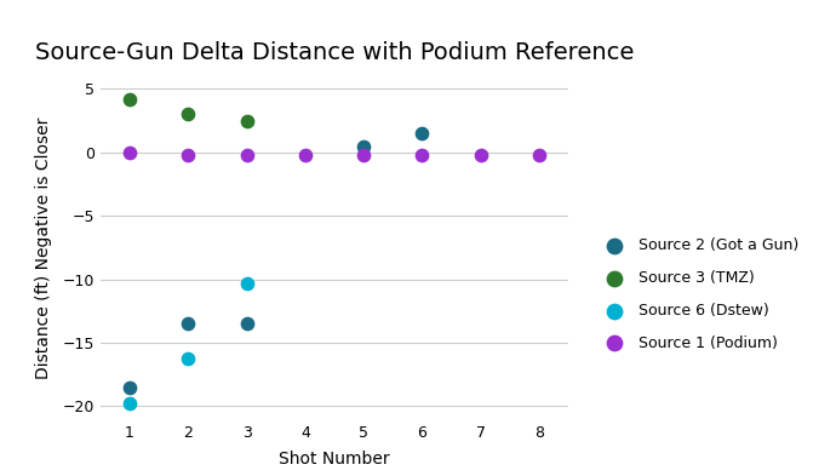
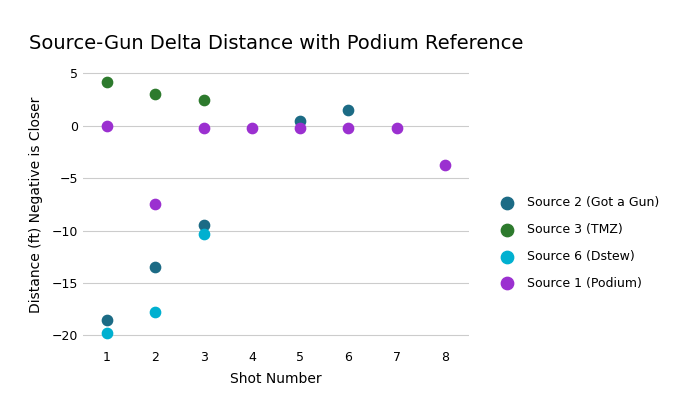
Source 6 (Dstew)/2: -16.2 -> -17.8
Source 1 (Podium)/2: -0.2 -> -7.5
Source 2 (Got a Gun)/3: -13.5 -> -9.5
Source 1 (Podium)/8: -0.2 -> -3.7
